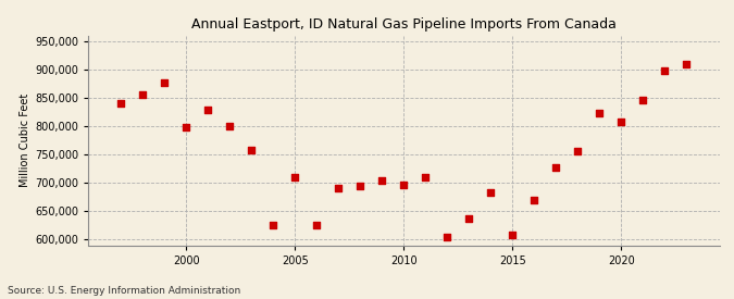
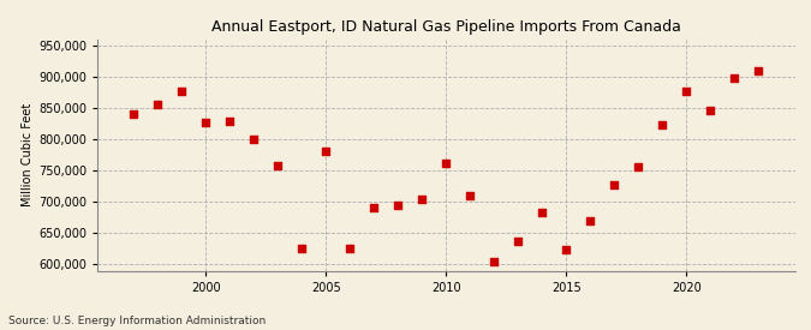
2000: 799,000 -> 828,000
2005: 710,000 -> 782,000
2010: 697,000 -> 762,000
2015: 608,000 -> 624,000
2020: 808,000 -> 878,000
